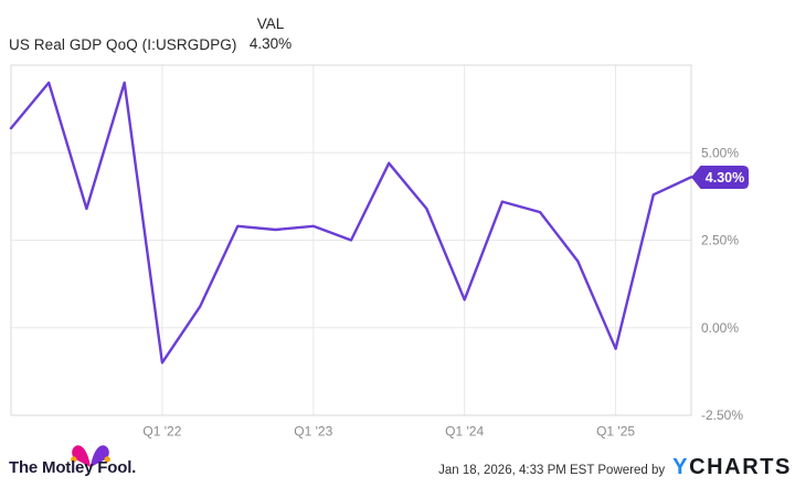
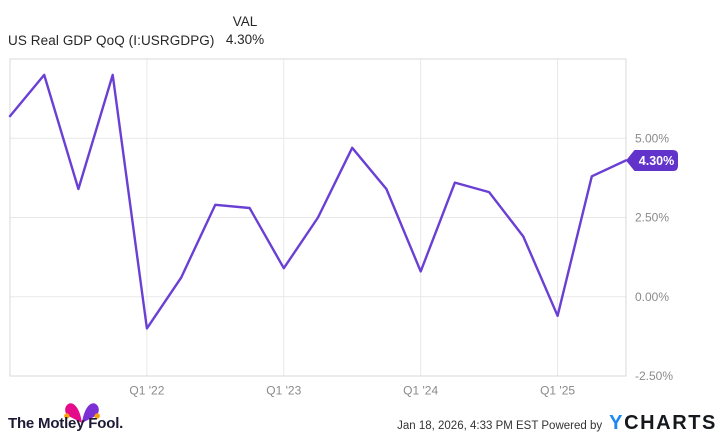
Q1 '23: 2.9% -> 0.9%
